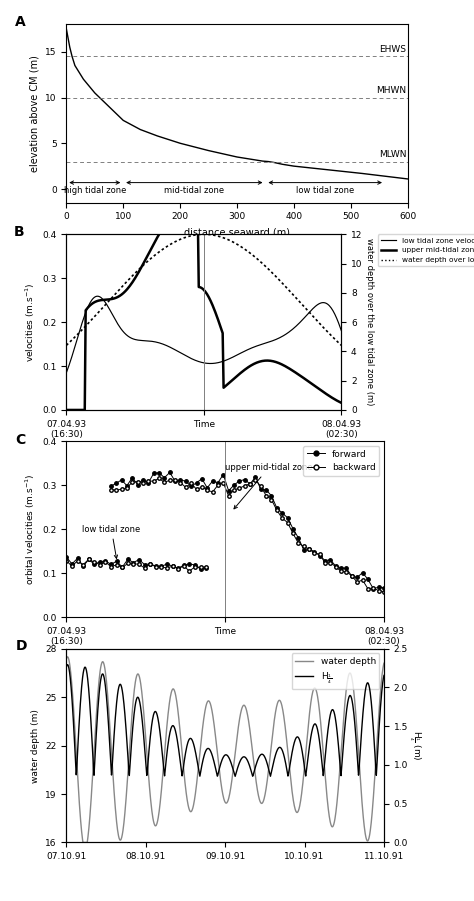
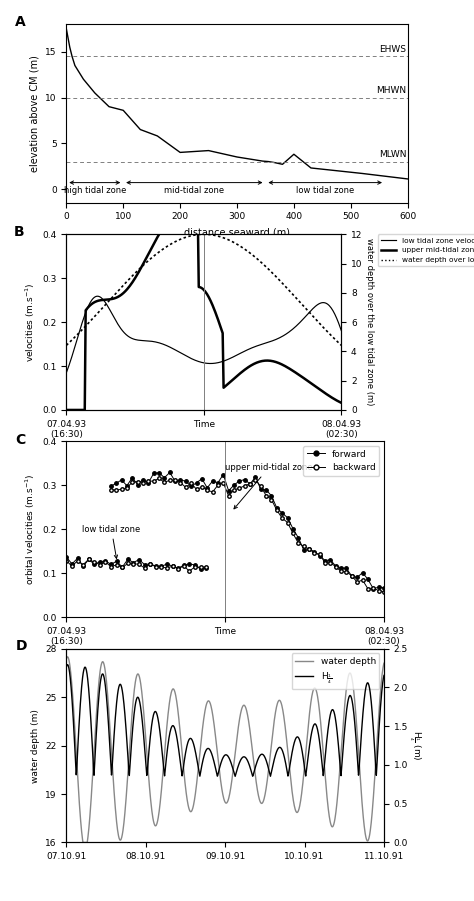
100: 7.5 -> 8.6
200: 5.0 -> 4.0
400: 2.5 -> 3.8
